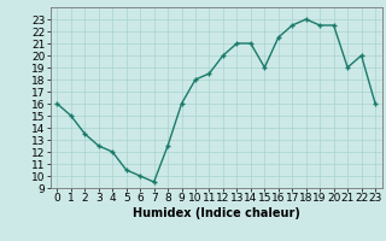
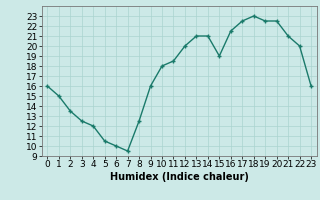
21: 19.0 -> 21.0
